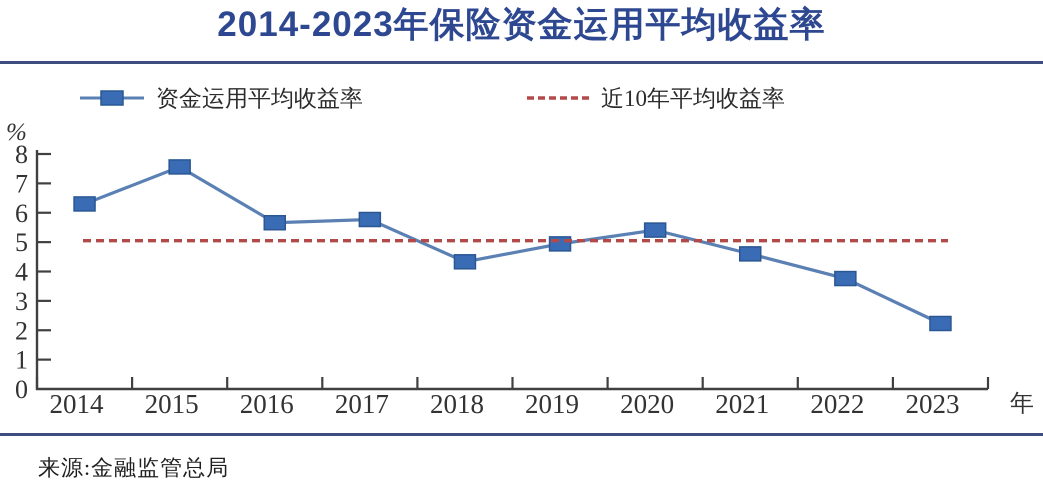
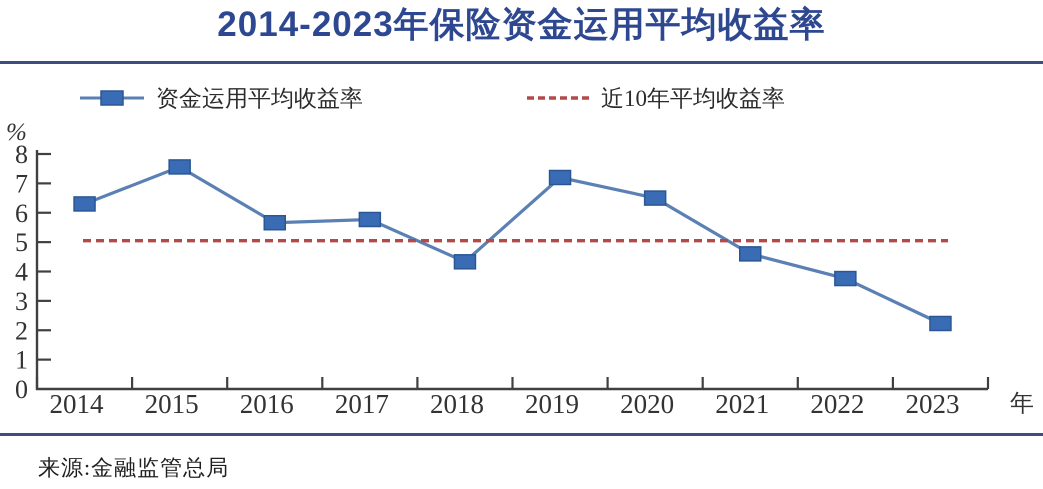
2019: 4.9 -> 7.2
2020: 5.4 -> 6.5
